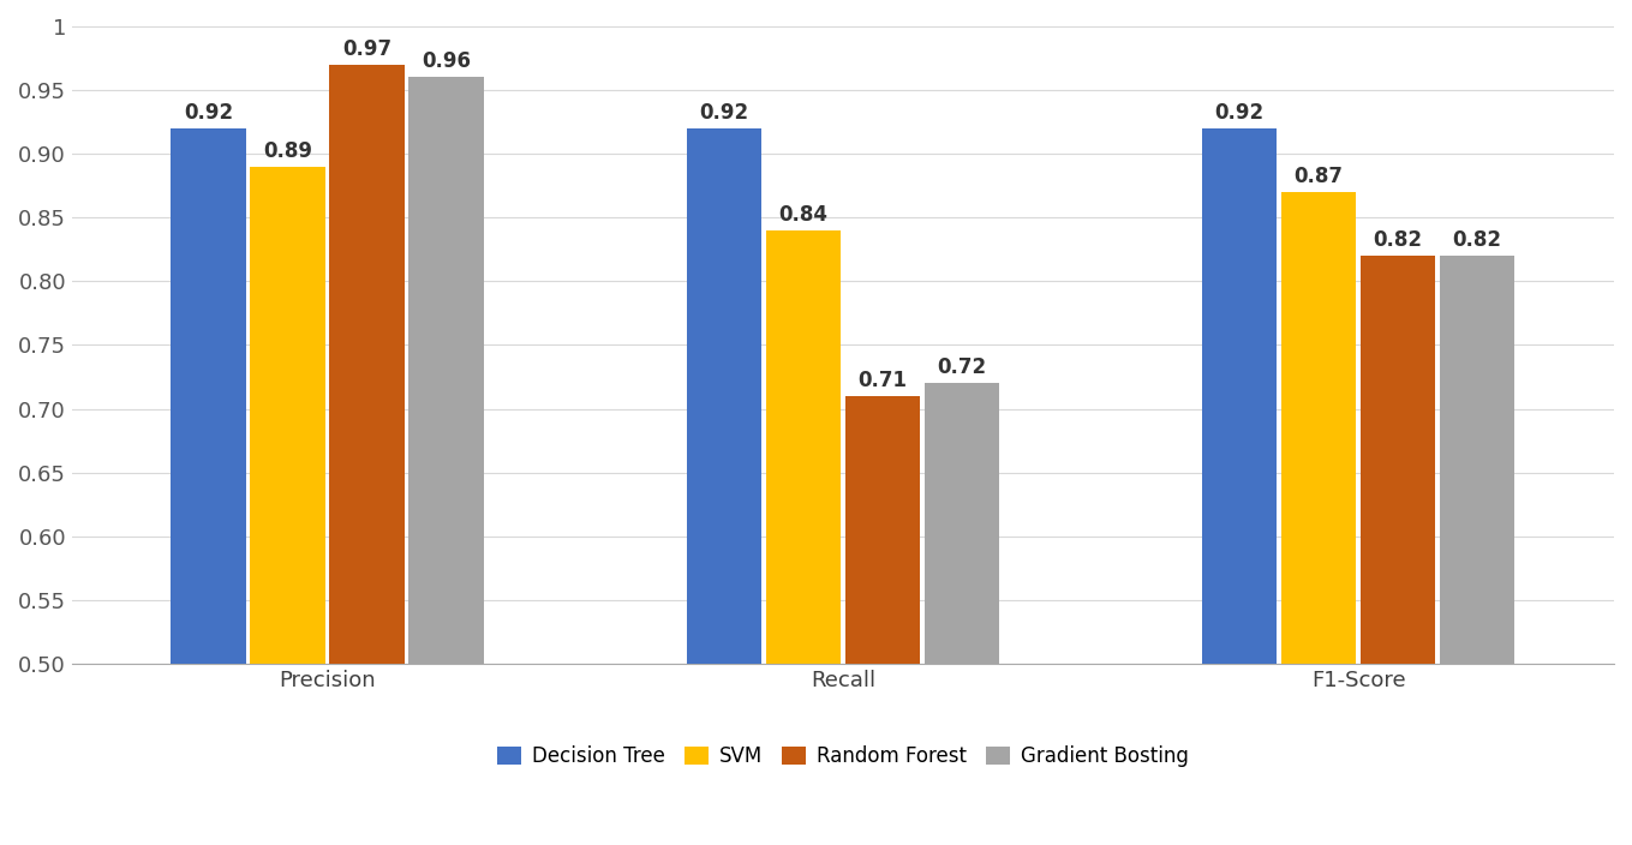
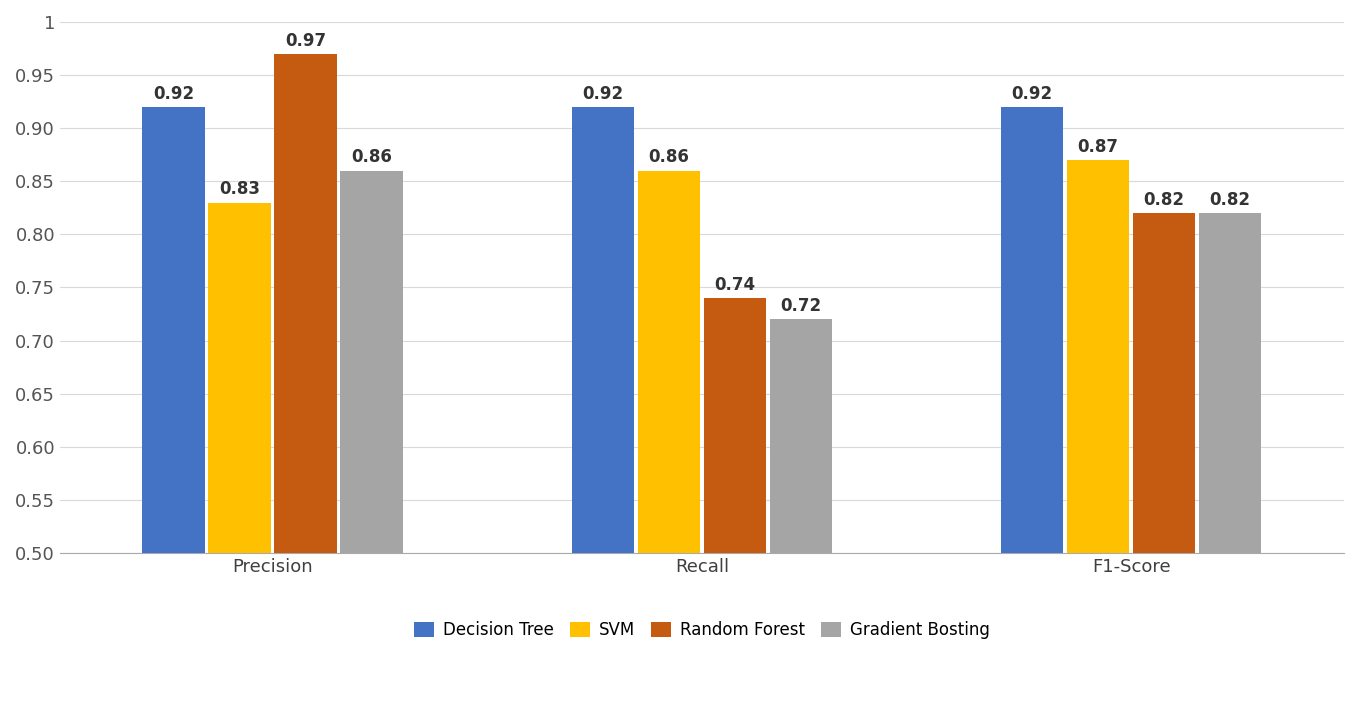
SVM/Precision: 0.89 -> 0.83
Gradient Bosting/Precision: 0.96 -> 0.86
SVM/Recall: 0.84 -> 0.86
Random Forest/Recall: 0.71 -> 0.74
